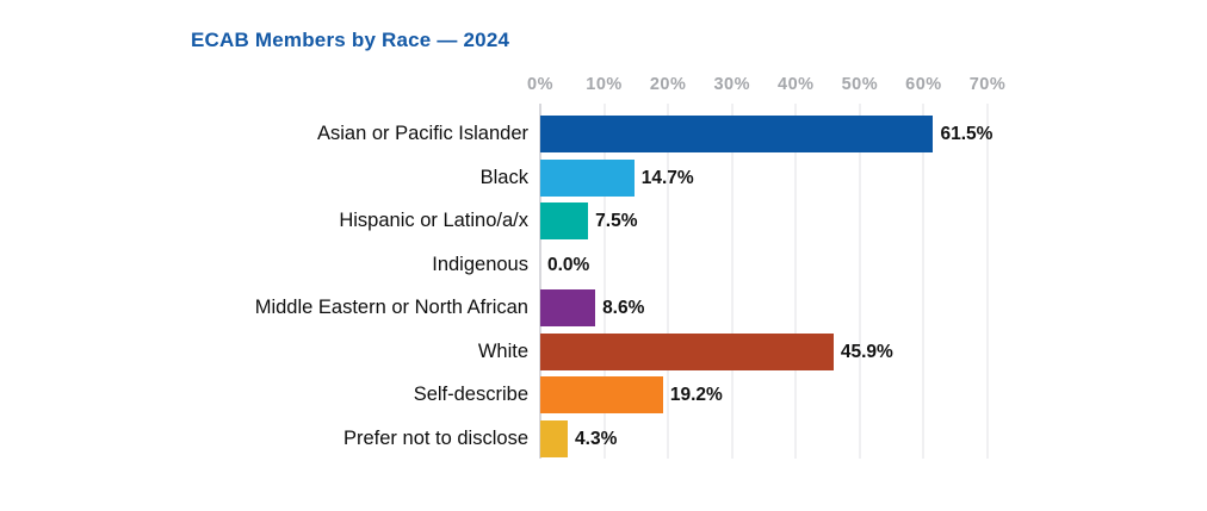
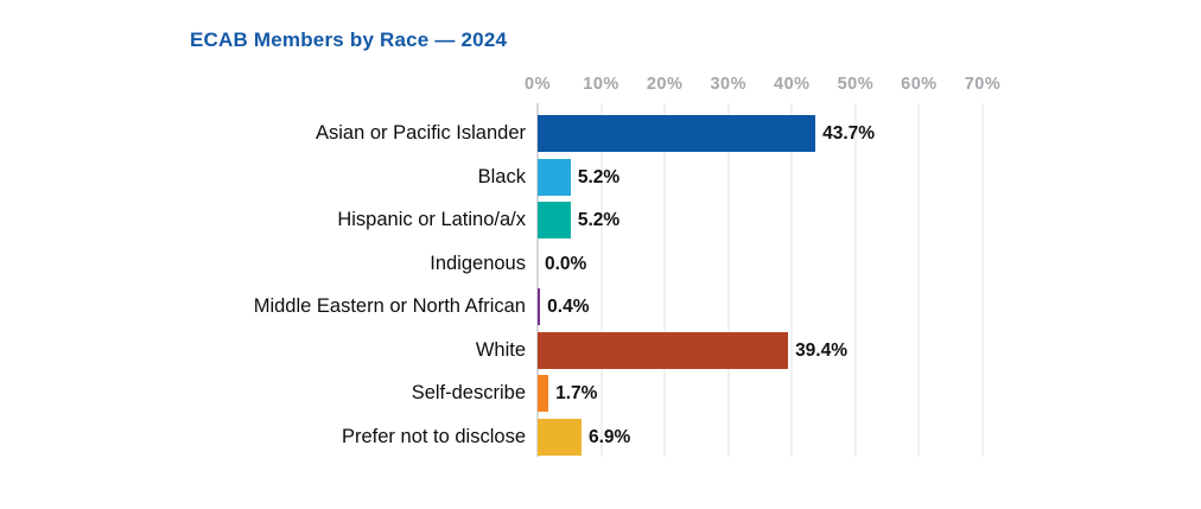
Asian or Pacific Islander: 61.5% -> 43.7%
Black: 14.7% -> 5.2%
Hispanic or Latino/a/x: 7.5% -> 5.2%
Middle Eastern or North African: 8.6% -> 0.4%
White: 45.9% -> 39.4%
Self-describe: 19.2% -> 1.7%
Prefer not to disclose: 4.3% -> 6.9%
